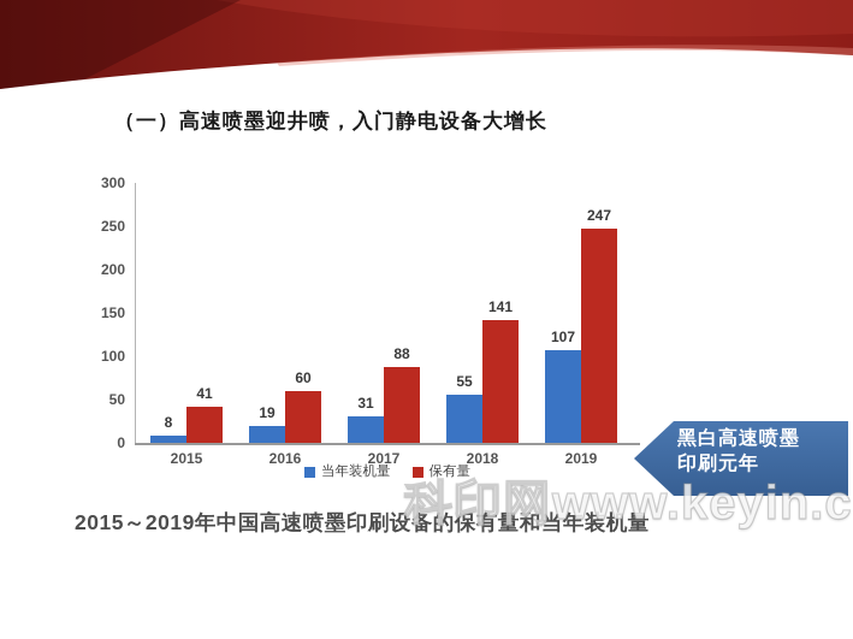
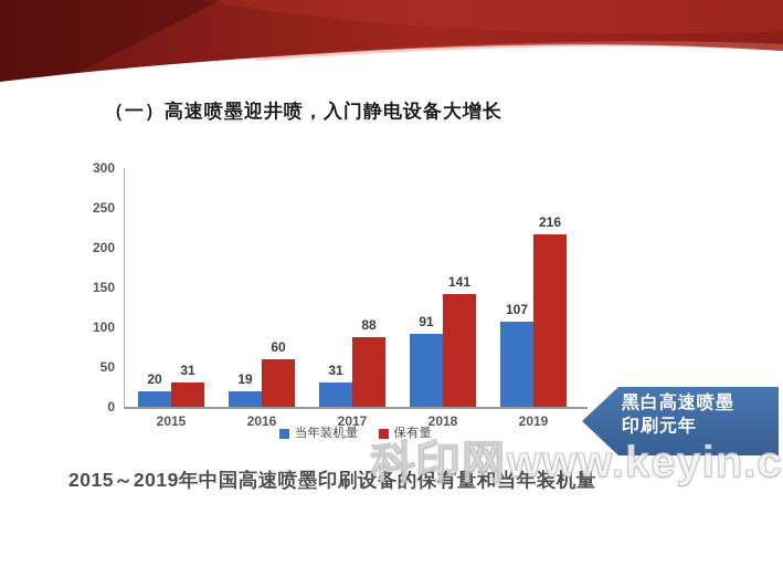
当年装机量/2015: 8 -> 20
保有量/2015: 41 -> 31
当年装机量/2018: 55 -> 91
保有量/2019: 247 -> 216
